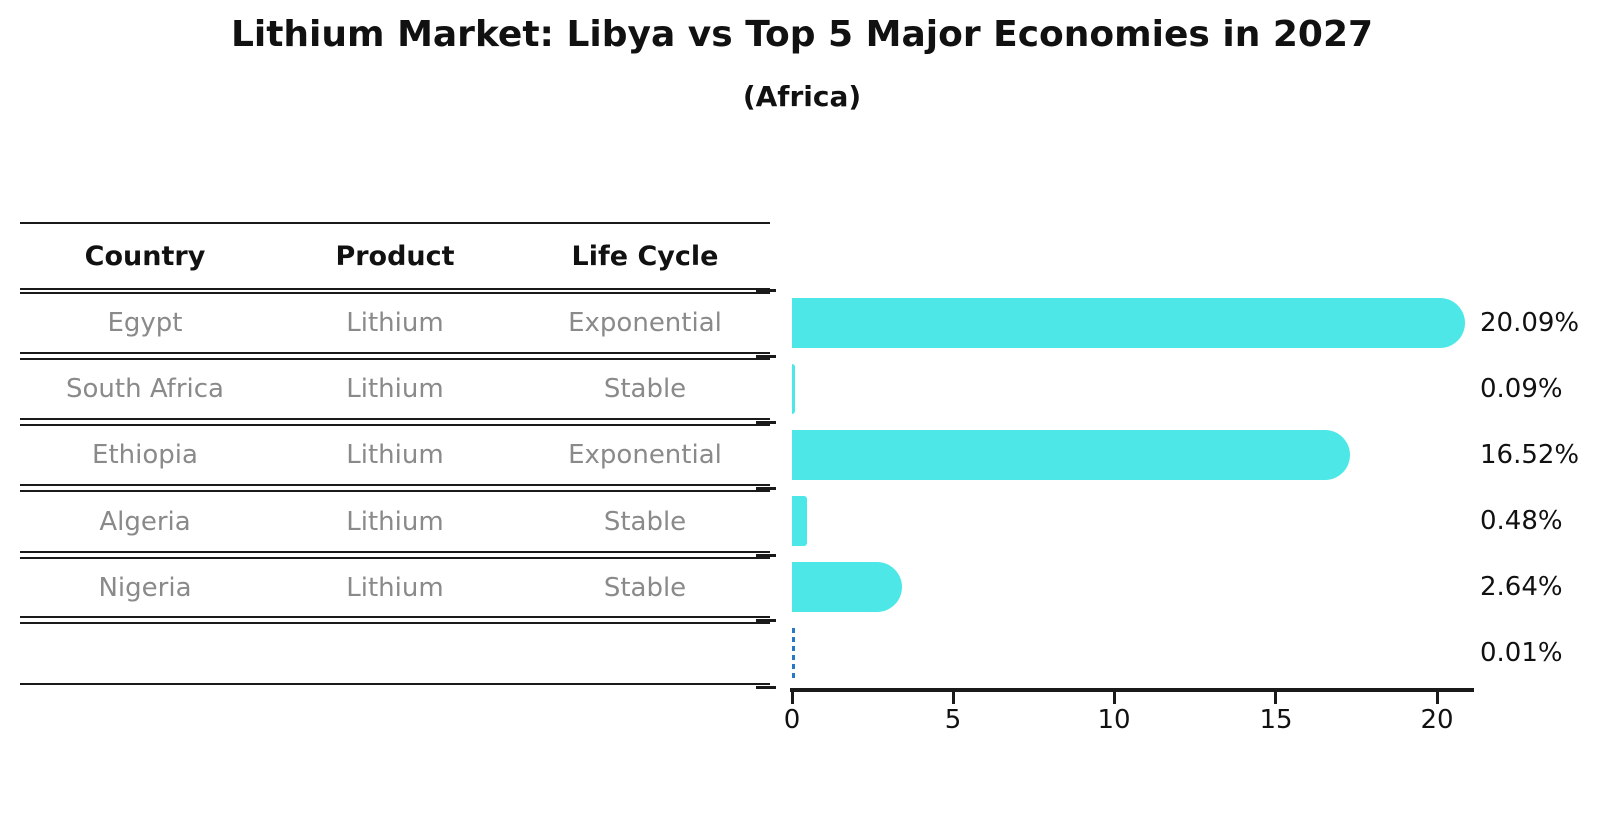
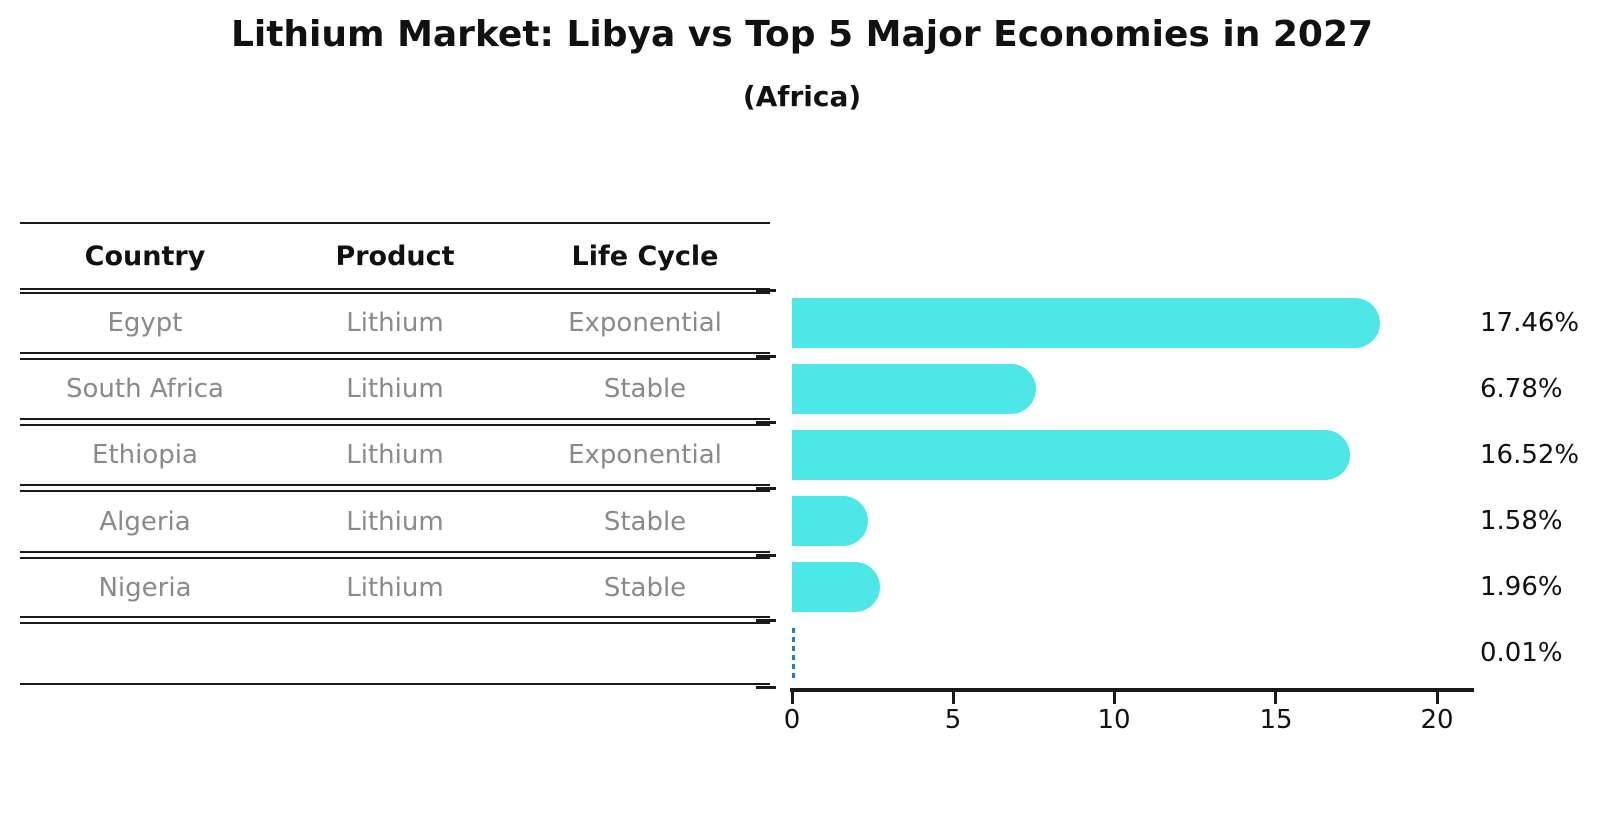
Egypt: 20.09% -> 17.46%
South Africa: 0.09% -> 6.78%
Algeria: 0.48% -> 1.58%
Nigeria: 2.64% -> 1.96%
